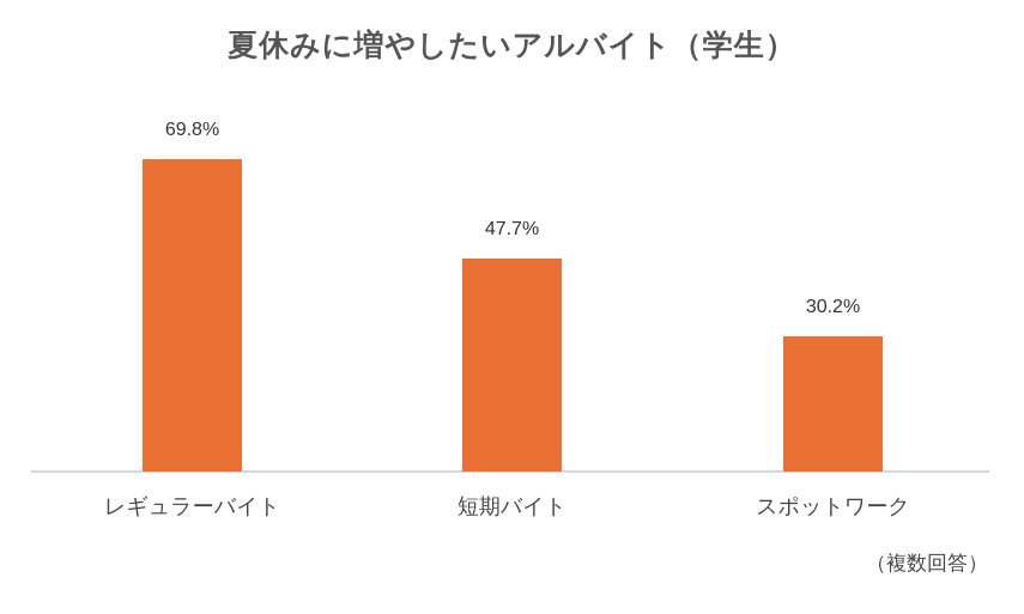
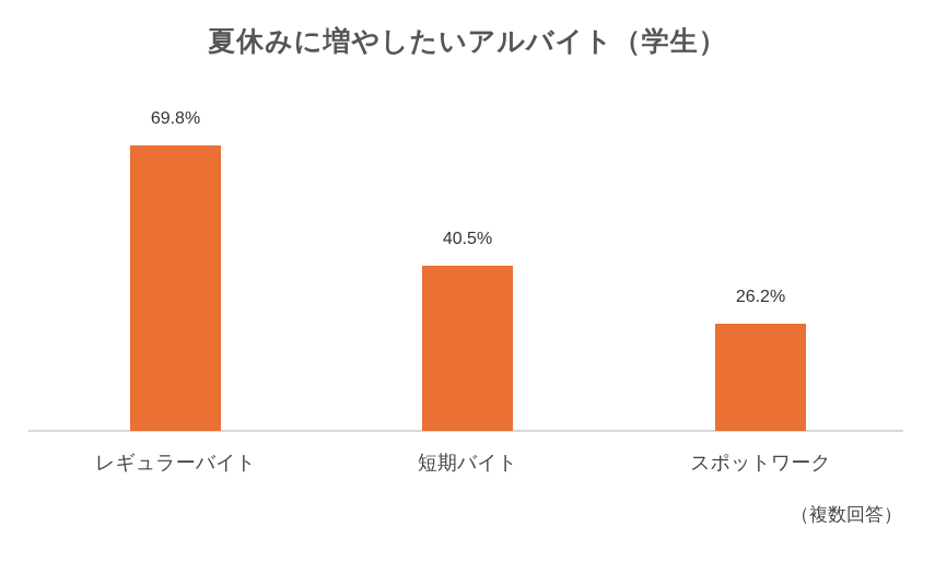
短期バイト: 47.7% -> 40.5%
スポットワーク: 30.2% -> 26.2%
